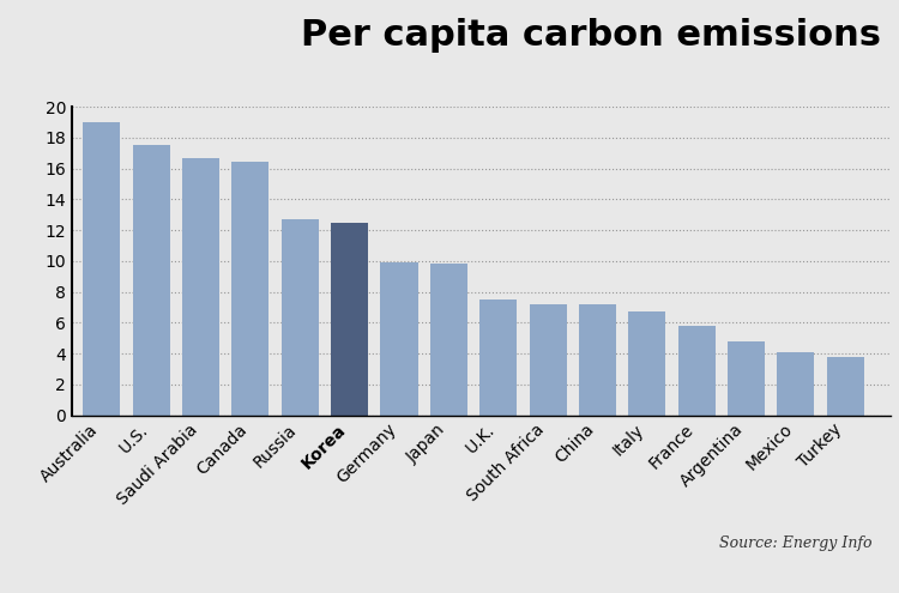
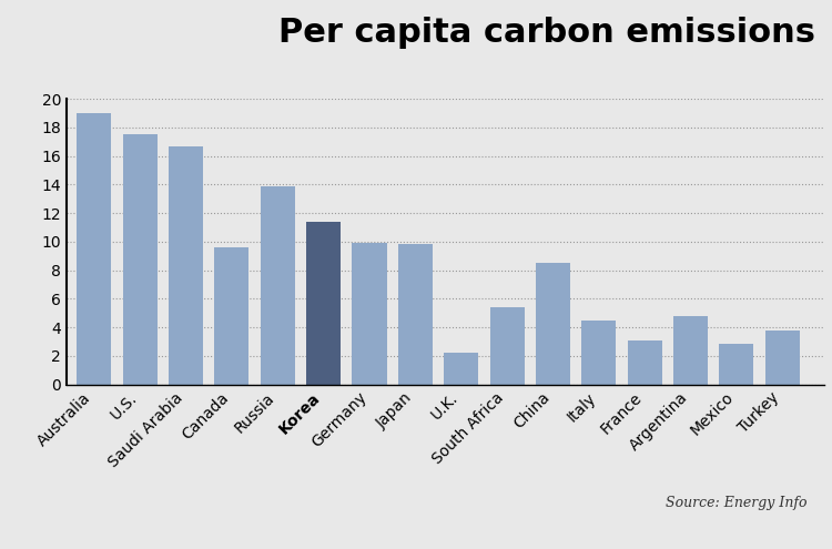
Canada: 16.4 -> 9.6
Russia: 12.7 -> 13.9
Korea: 12.5 -> 11.4
U.K.: 7.5 -> 2.2
South Africa: 7.2 -> 5.4
China: 7.2 -> 8.5
Italy: 6.7 -> 4.5
France: 5.8 -> 3.1
Mexico: 4.1 -> 2.8
